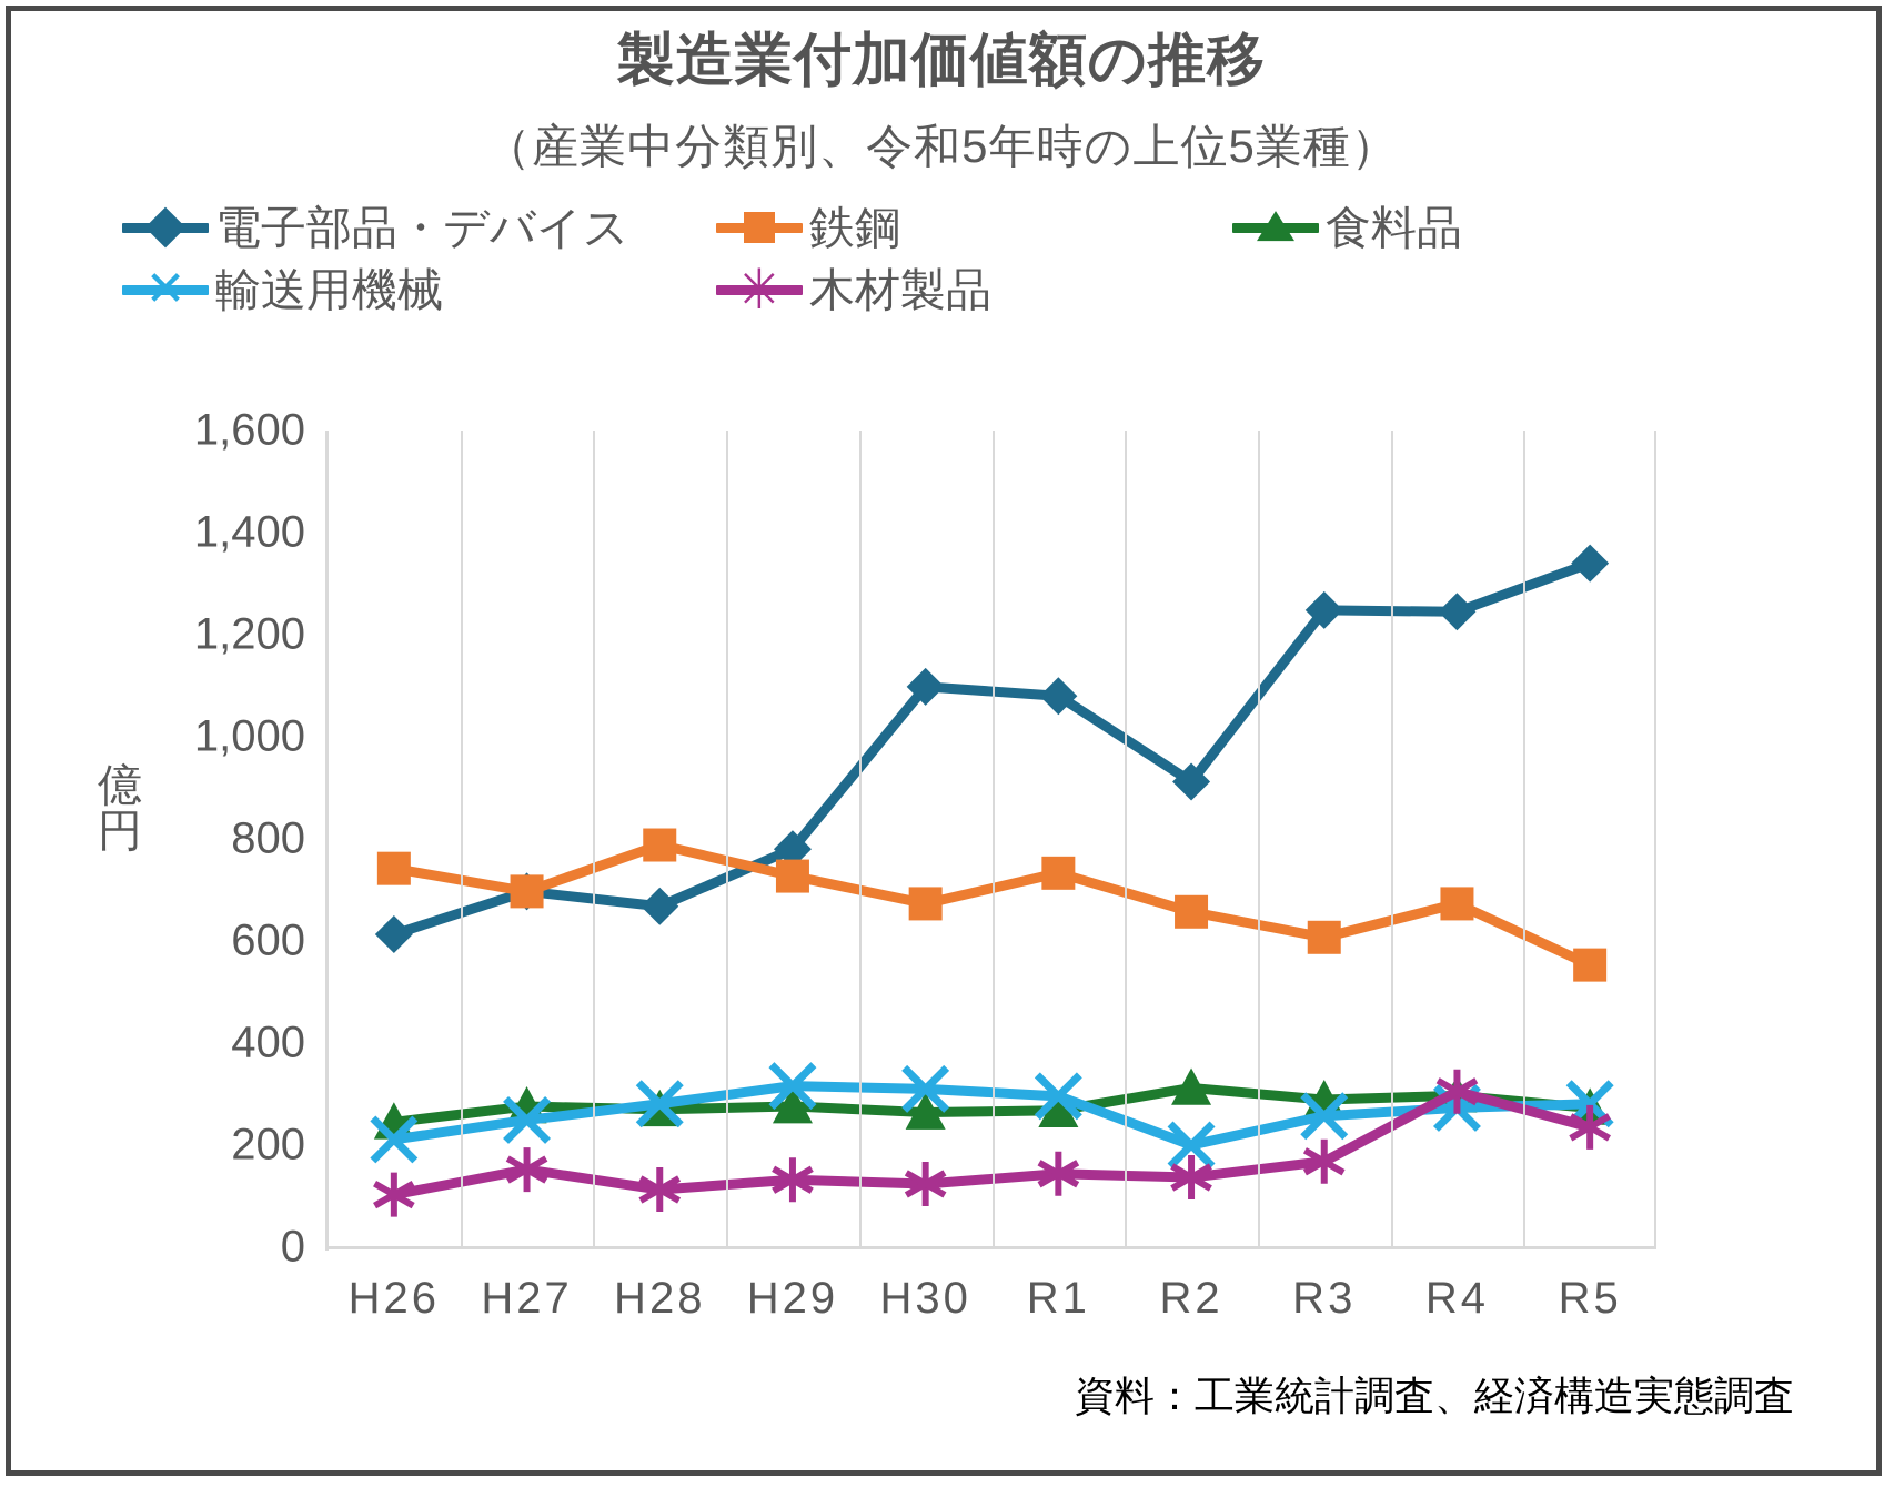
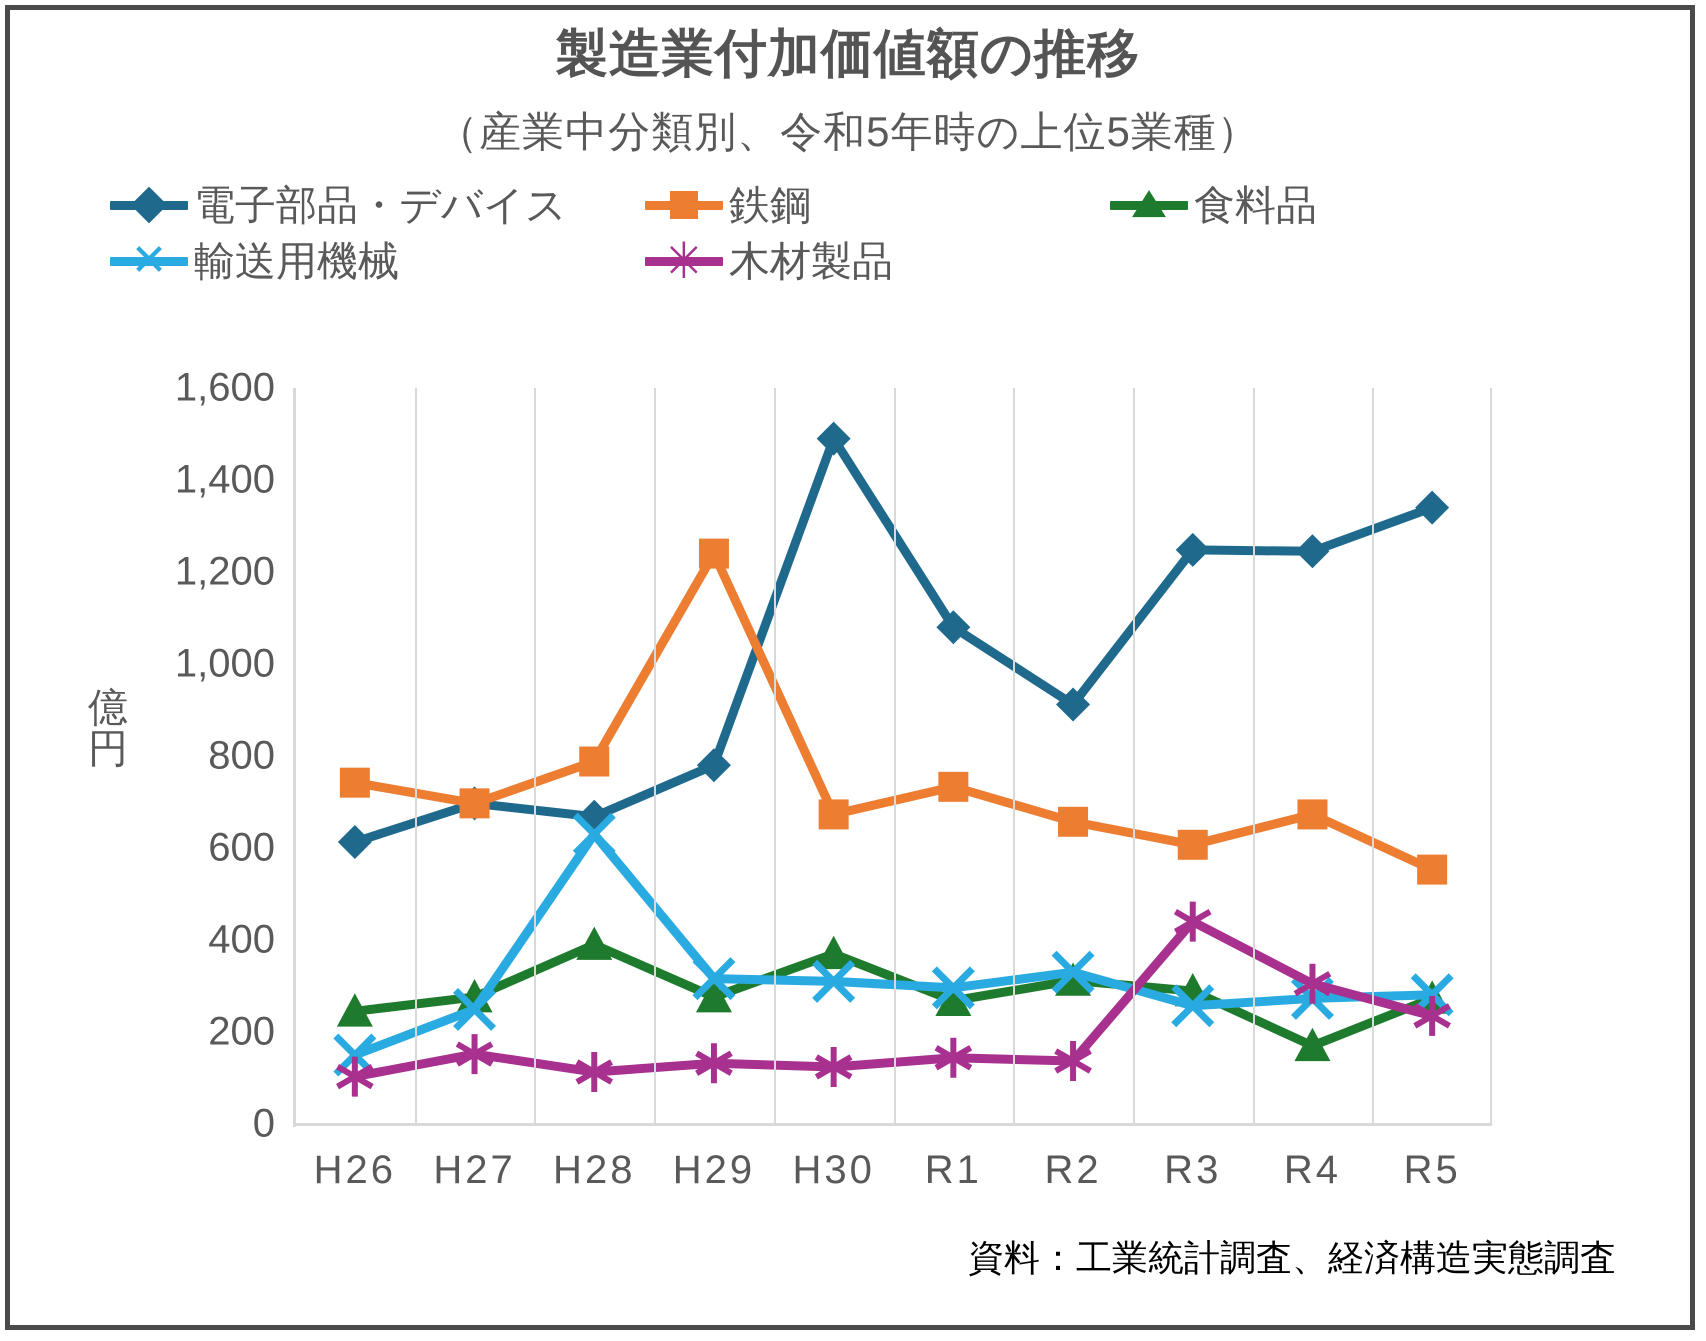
輸送用機械/H26: 210 -> 150
食料品/H28: 270 -> 390
輸送用機械/H28: 280 -> 630
鉄鋼/H29: 730 -> 1240
電子部品・デバイス/H30: 1100 -> 1490
食料品/H30: 260 -> 370
輸送用機械/R2: 200 -> 330
木材製品/R3: 170 -> 440
食料品/R4: 300 -> 170
